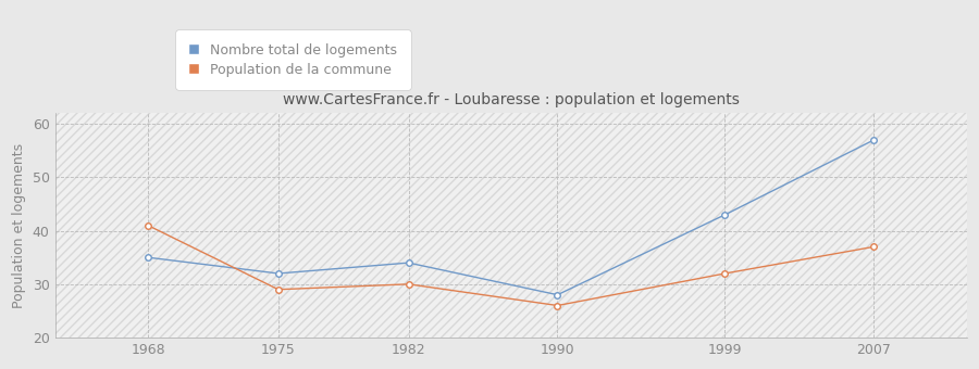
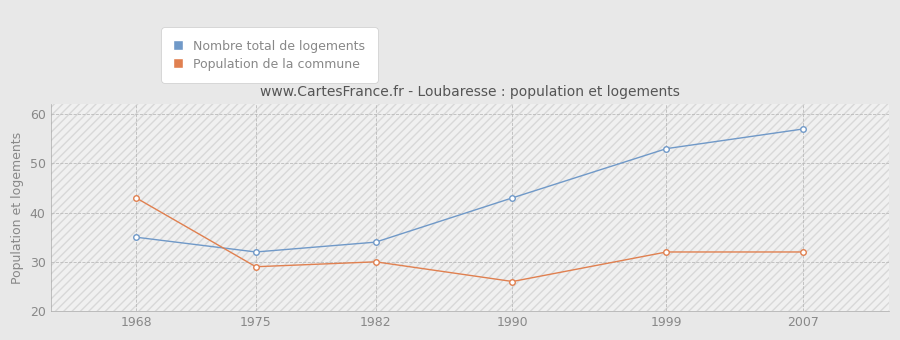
Population de la commune/1968: 41 -> 43
Nombre total de logements/1990: 28 -> 43
Nombre total de logements/1999: 43 -> 53
Population de la commune/2007: 37 -> 32
